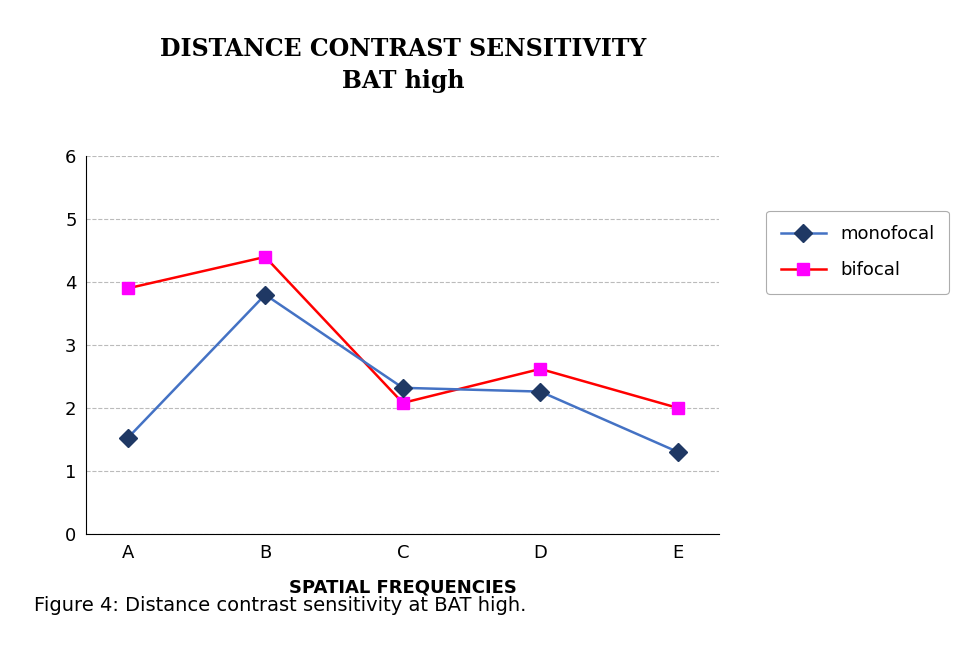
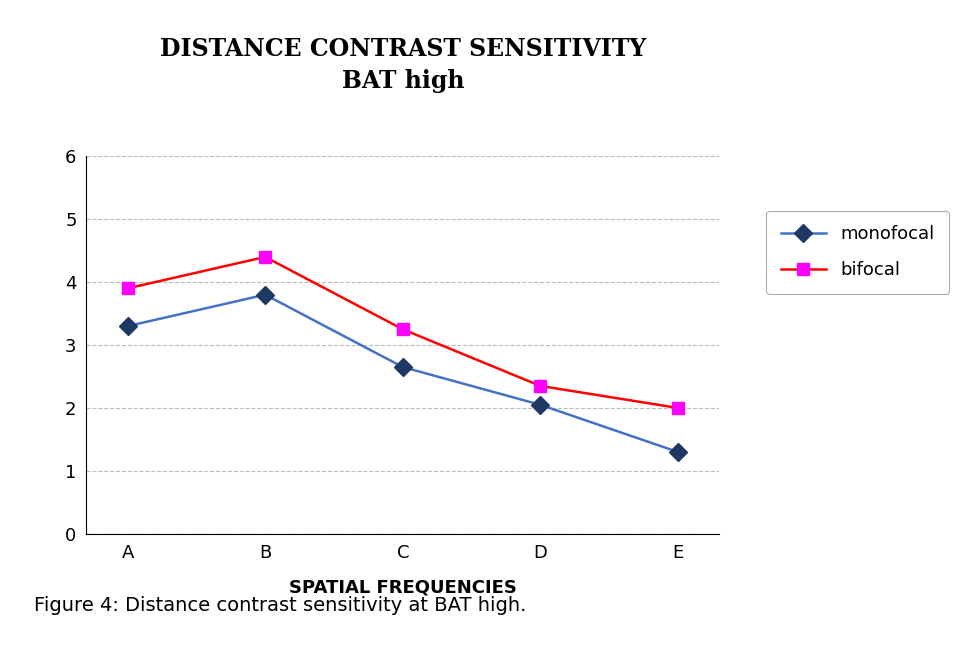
monofocal/A: 1.52 -> 3.30
monofocal/C: 2.32 -> 2.65
bifocal/C: 2.08 -> 3.25
monofocal/D: 2.26 -> 2.05
bifocal/D: 2.62 -> 2.35
